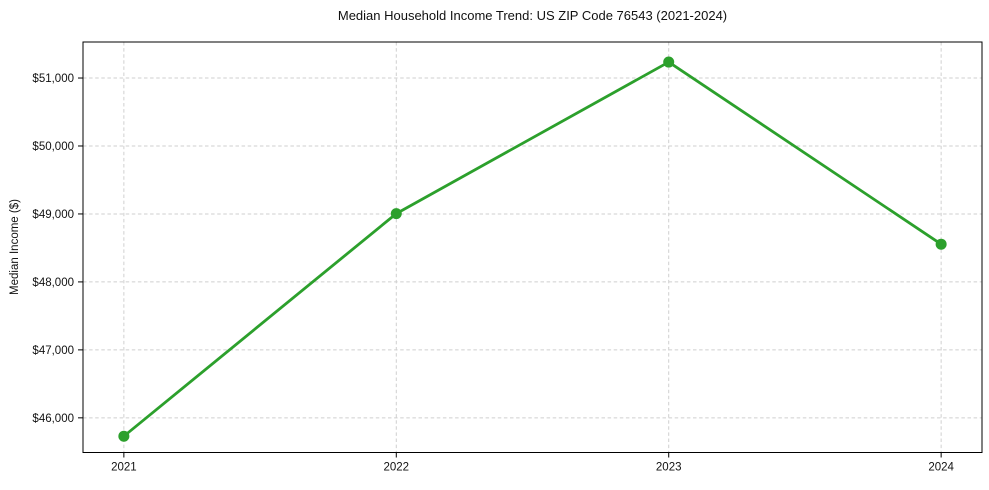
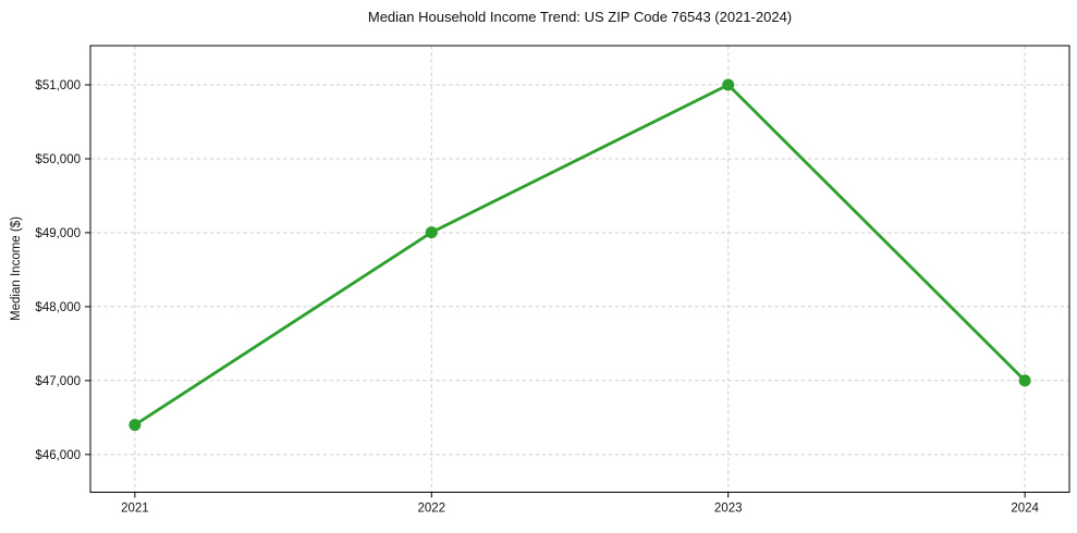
2021: $45700 -> $46400
2023: $51200 -> $51000
2024: $48600 -> $47000
